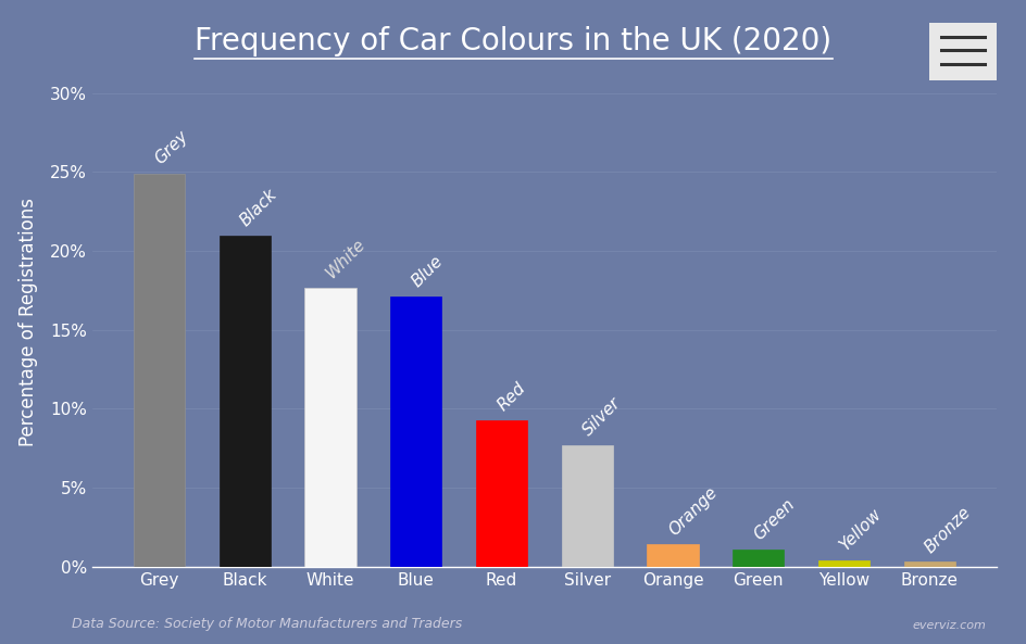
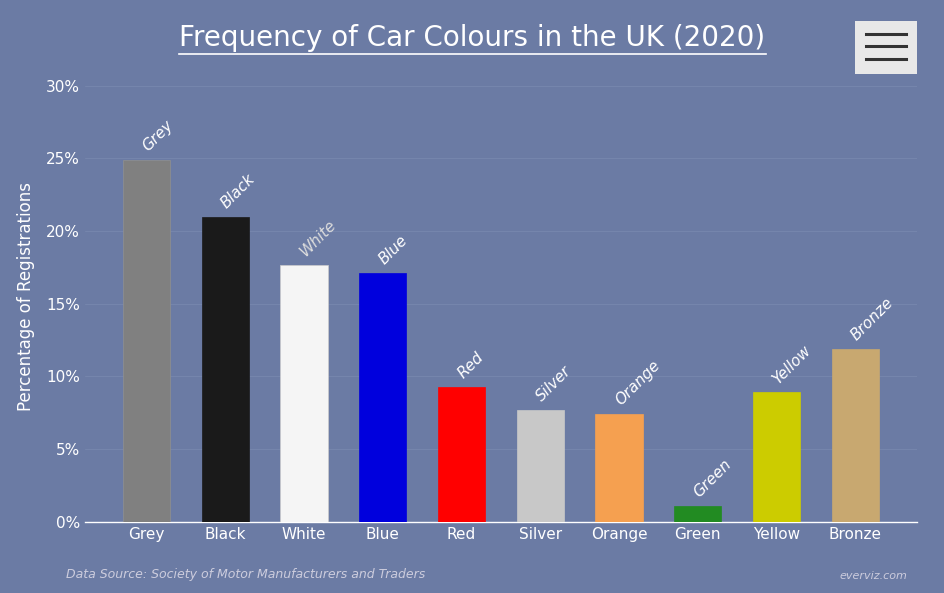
Orange: 1.4% -> 7.4%
Yellow: 0.4% -> 8.9%
Bronze: 0.3% -> 11.9%
